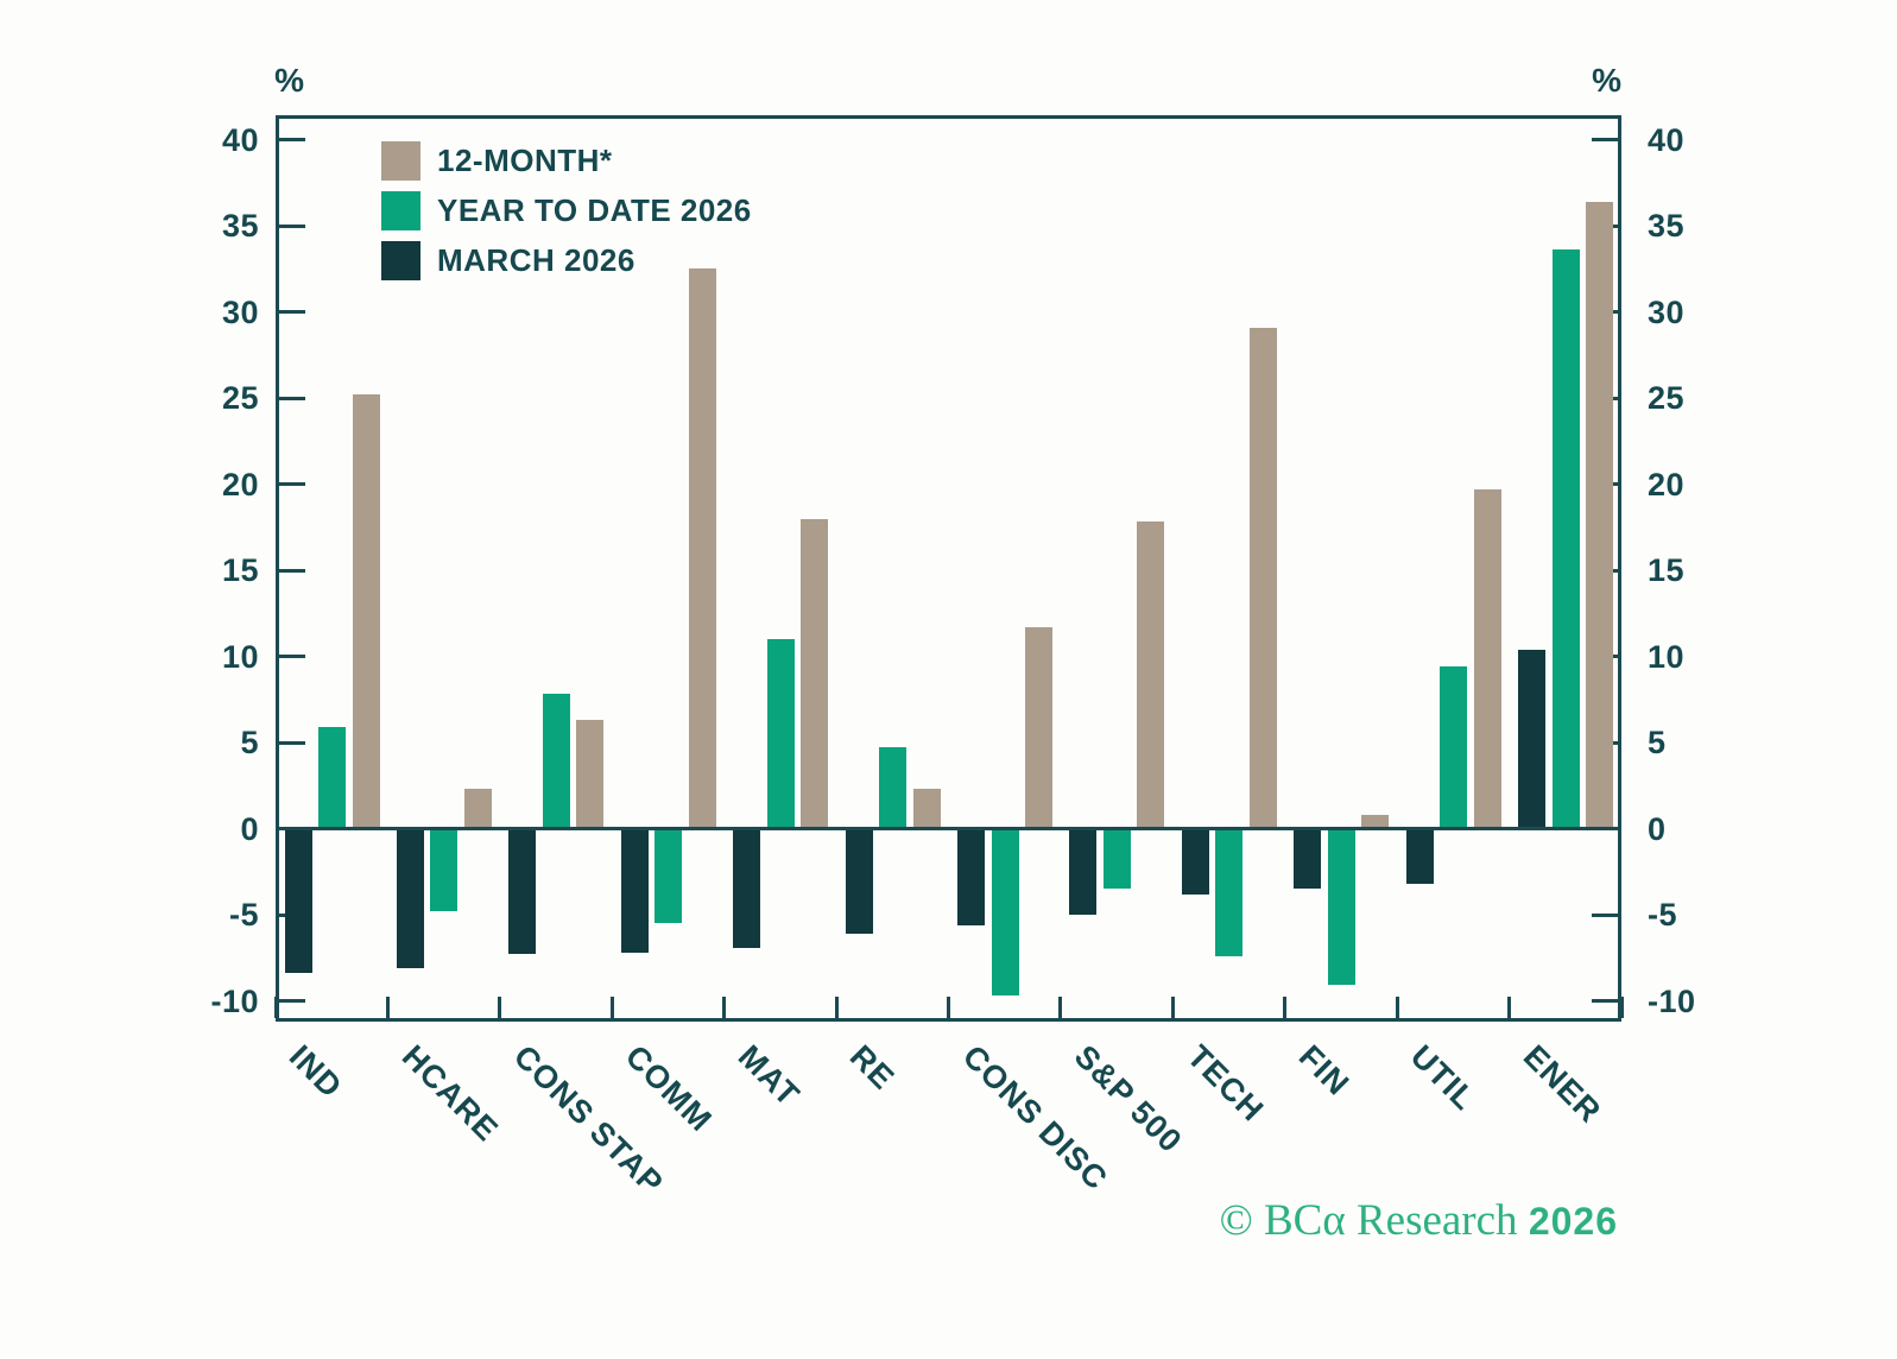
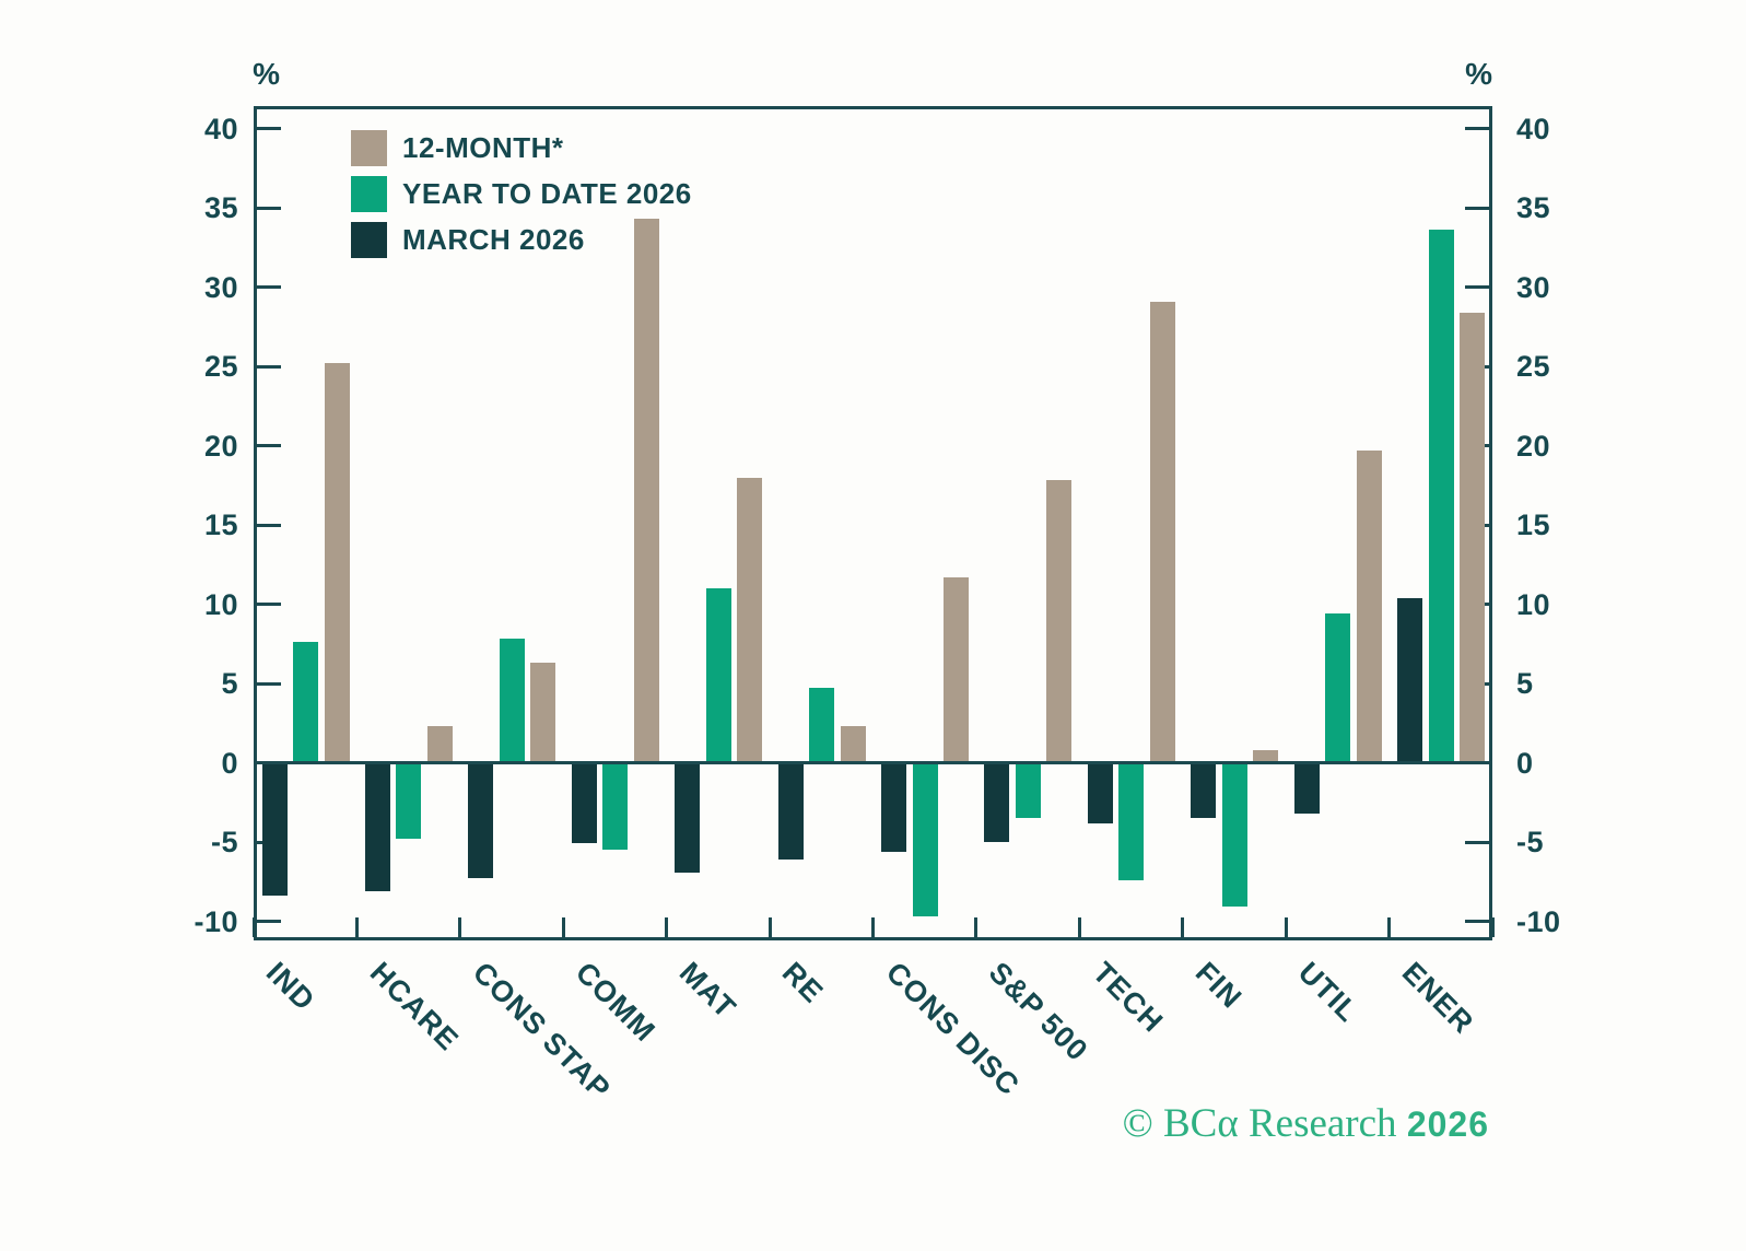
YEAR TO DATE 2026/IND: 5.9 -> 7.6
MARCH 2026/COMM: -7.2 -> -5.1
12-MONTH*/COMM: 32.5 -> 34.3
12-MONTH*/ENER: 36.4 -> 28.4
